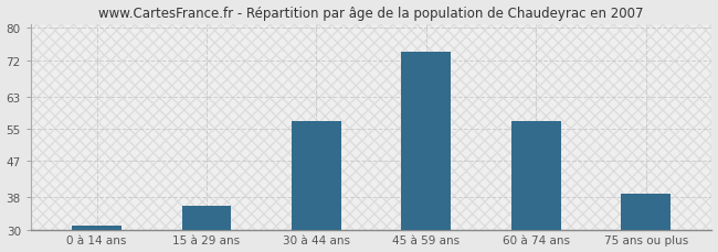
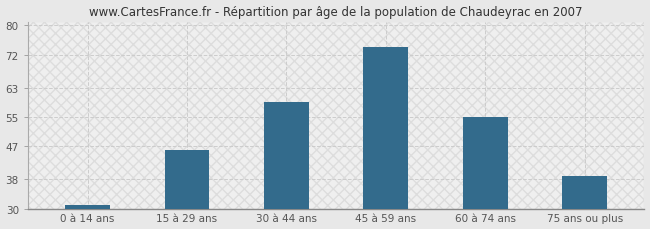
15 à 29 ans: 36 -> 46
30 à 44 ans: 57 -> 59
60 à 74 ans: 57 -> 55
